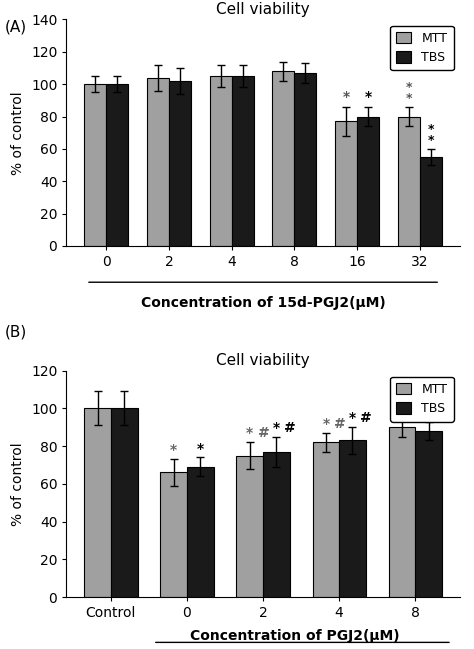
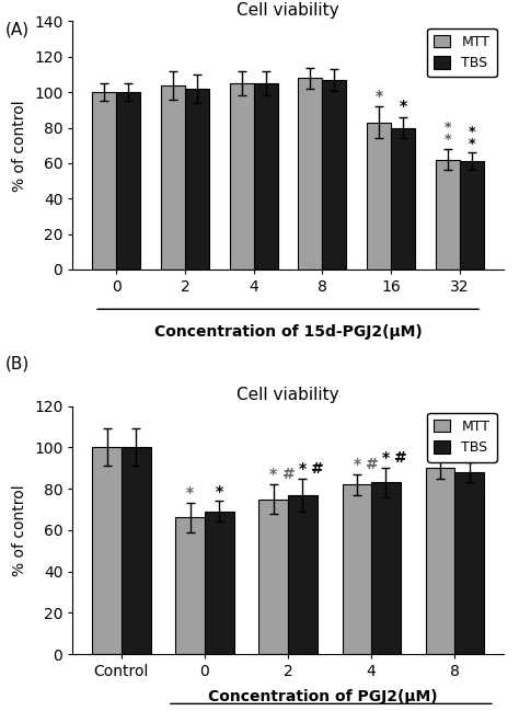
MTT/16: 77 -> 83
MTT/32: 80 -> 62
TBS/32: 55 -> 61
